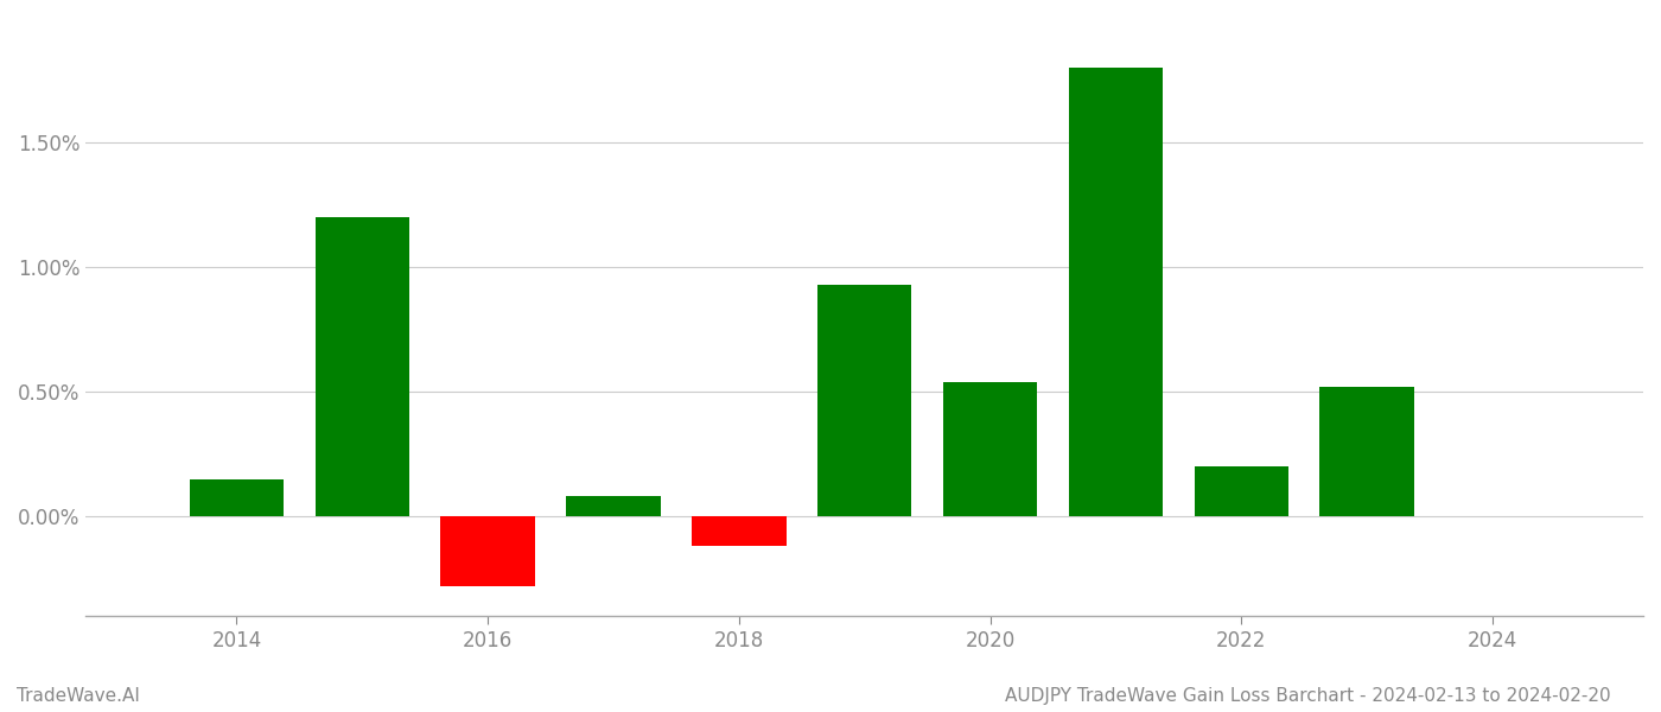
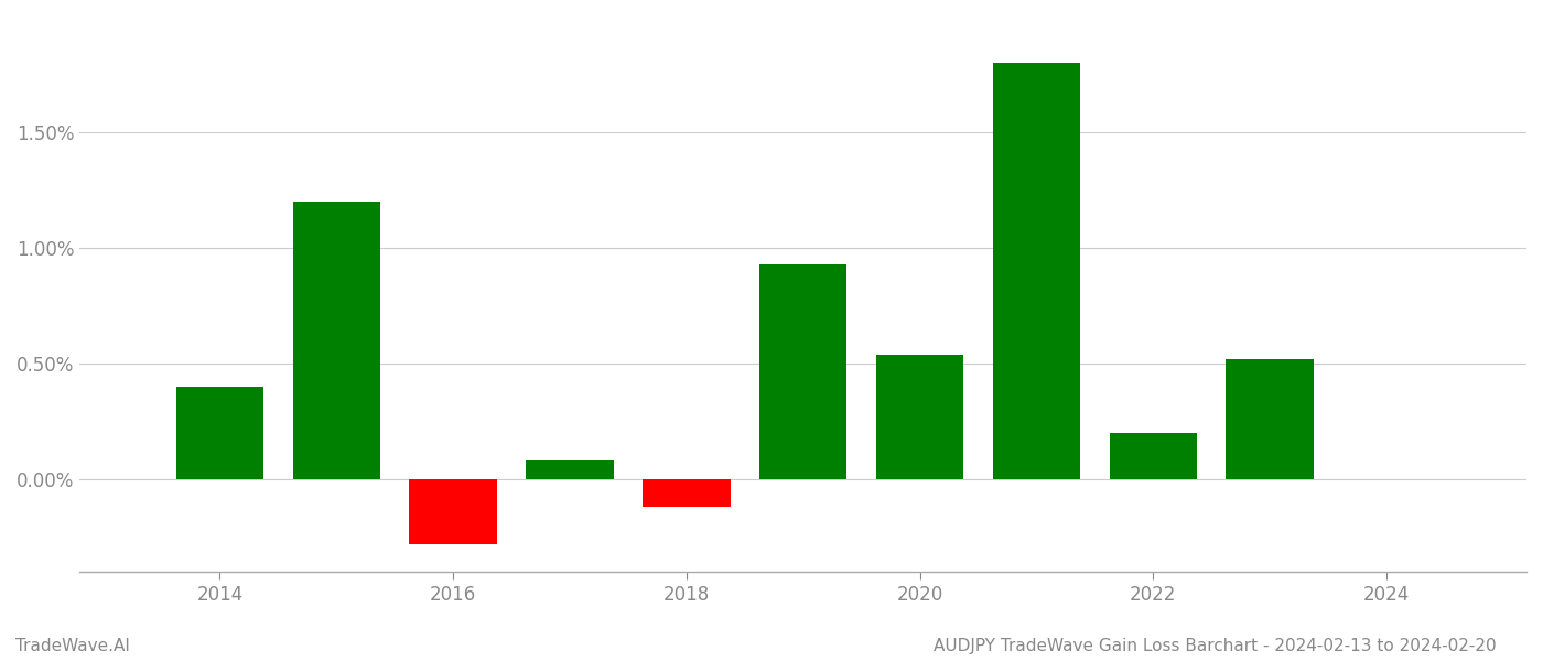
2014: 0.15% -> 0.40%
